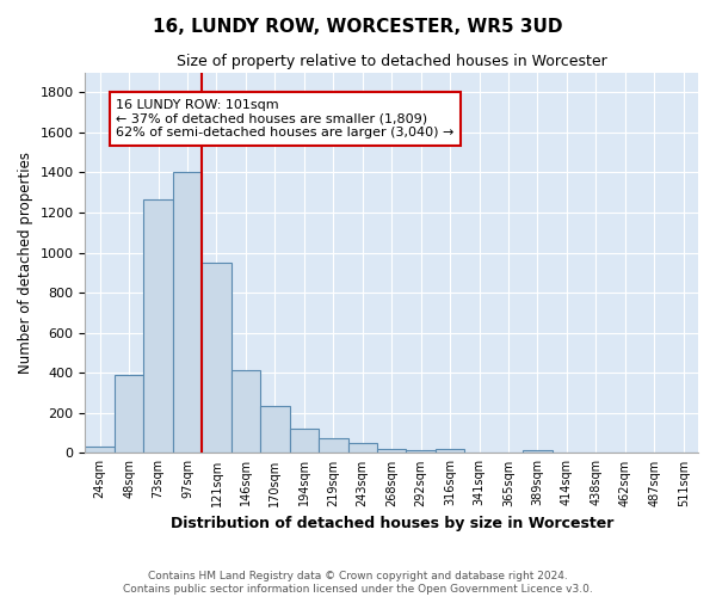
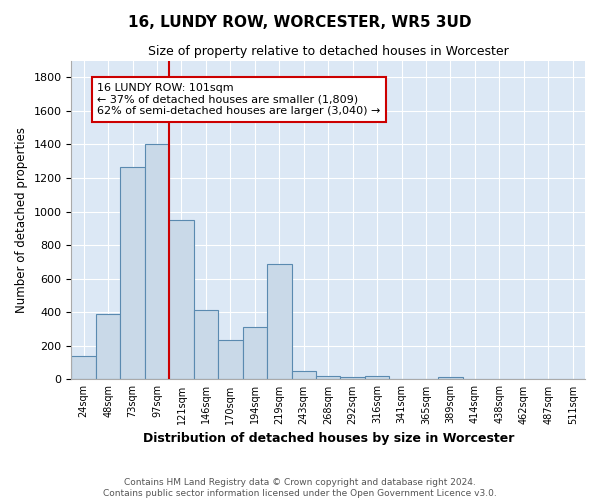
24sqm: 30 -> 140
194sqm: 120 -> 310
219sqm: 80 -> 690
